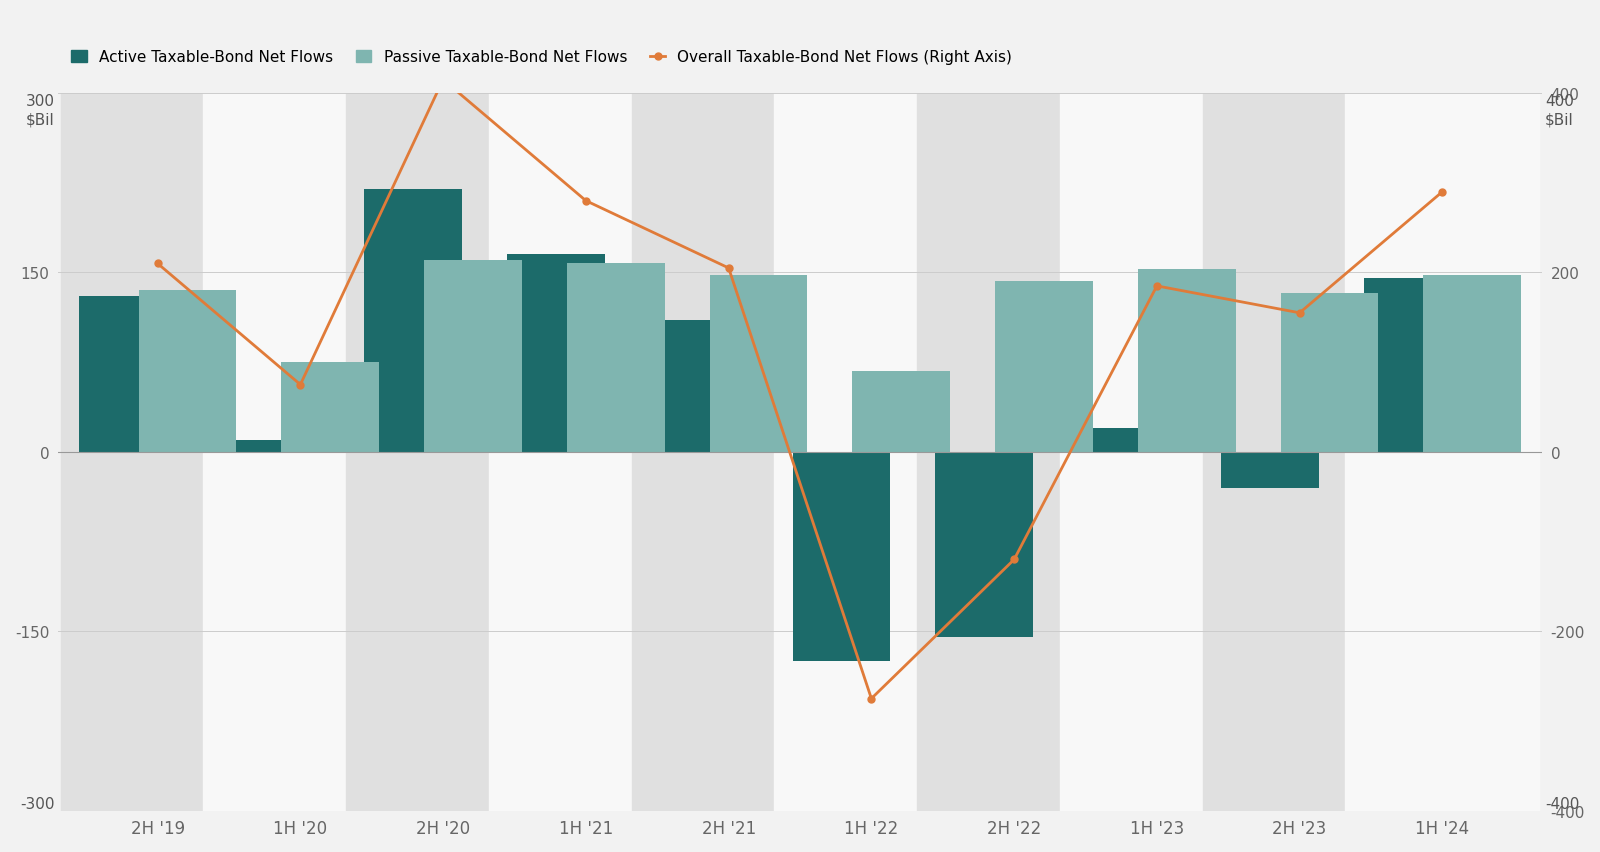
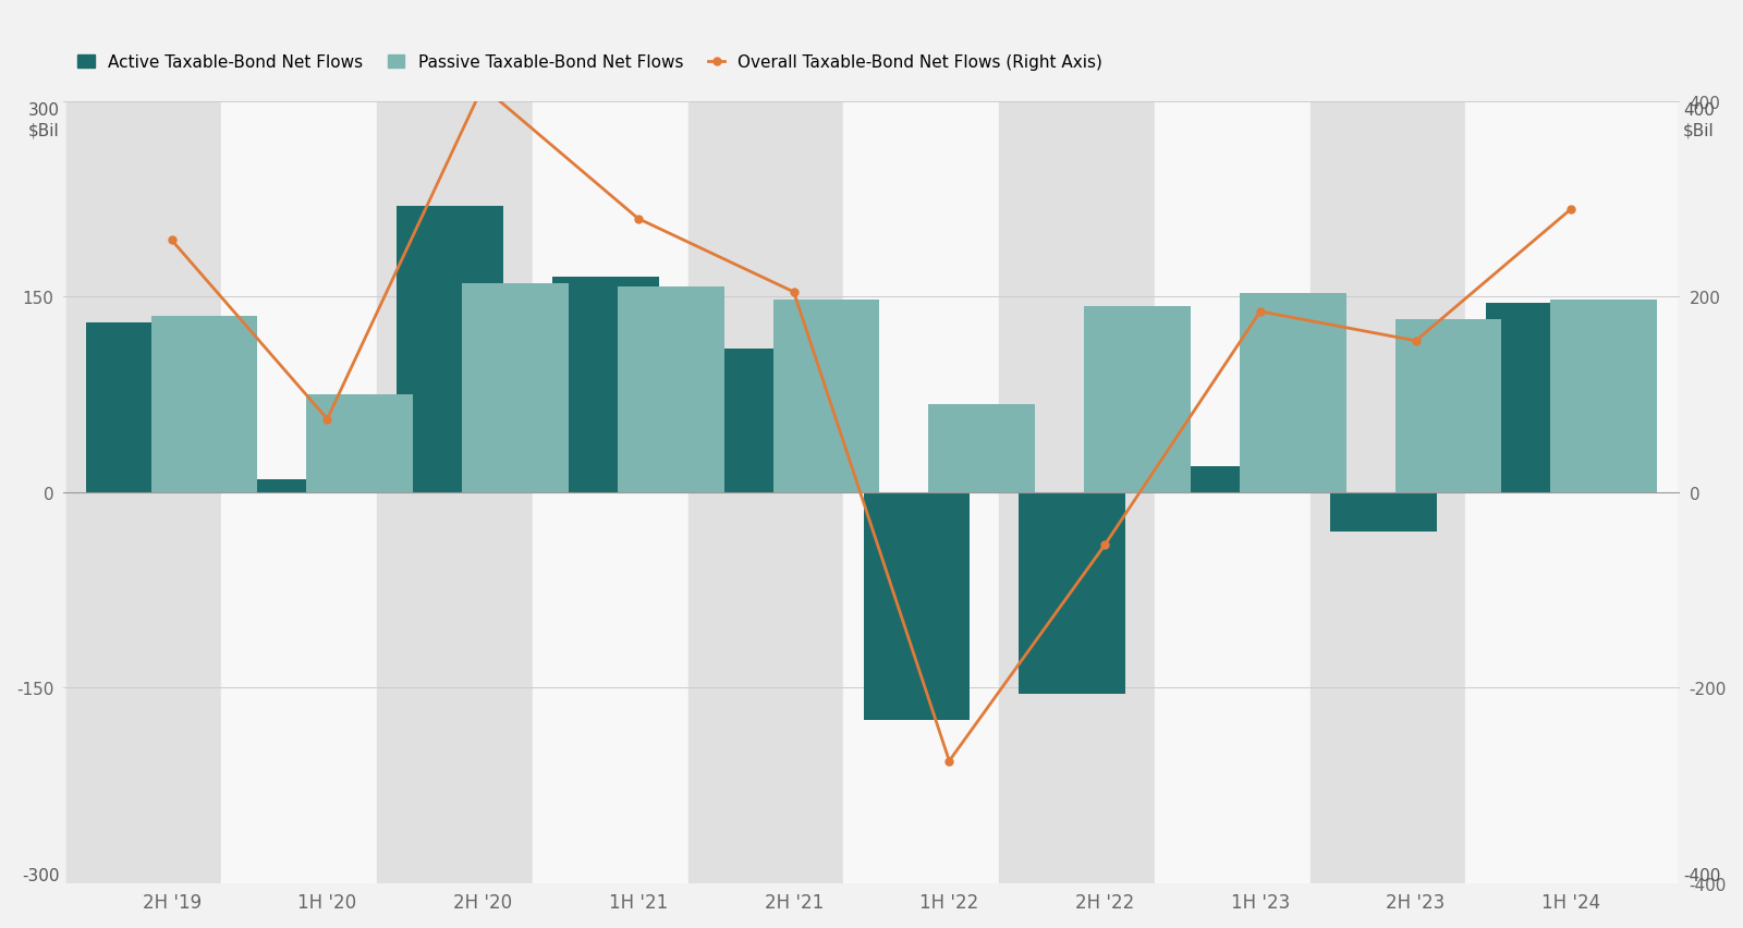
Overall Taxable-Bond Net Flows (Right Axis)/2H '19: 210 -> 258
Overall Taxable-Bond Net Flows (Right Axis)/2H '22: -120 -> -54
